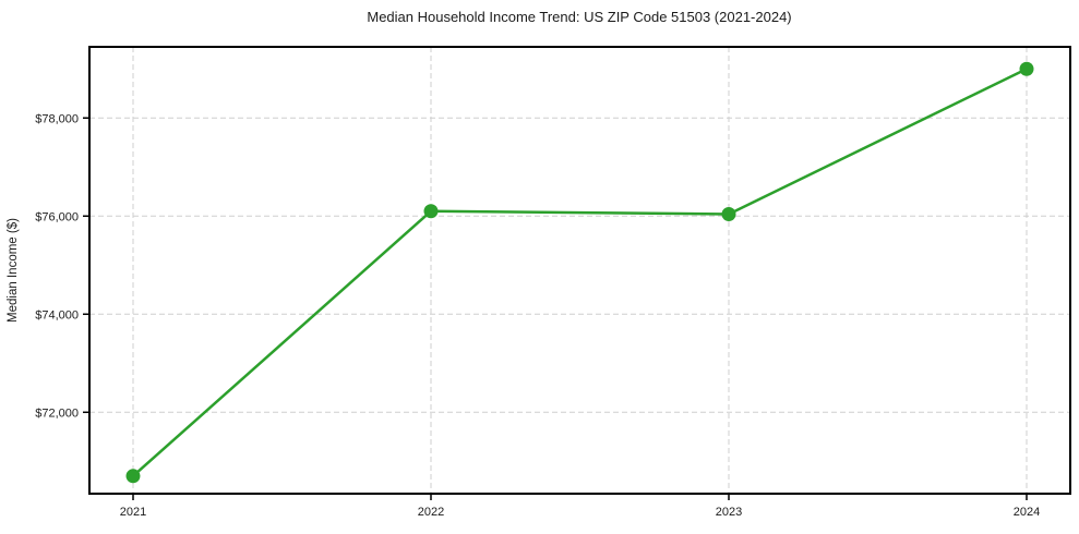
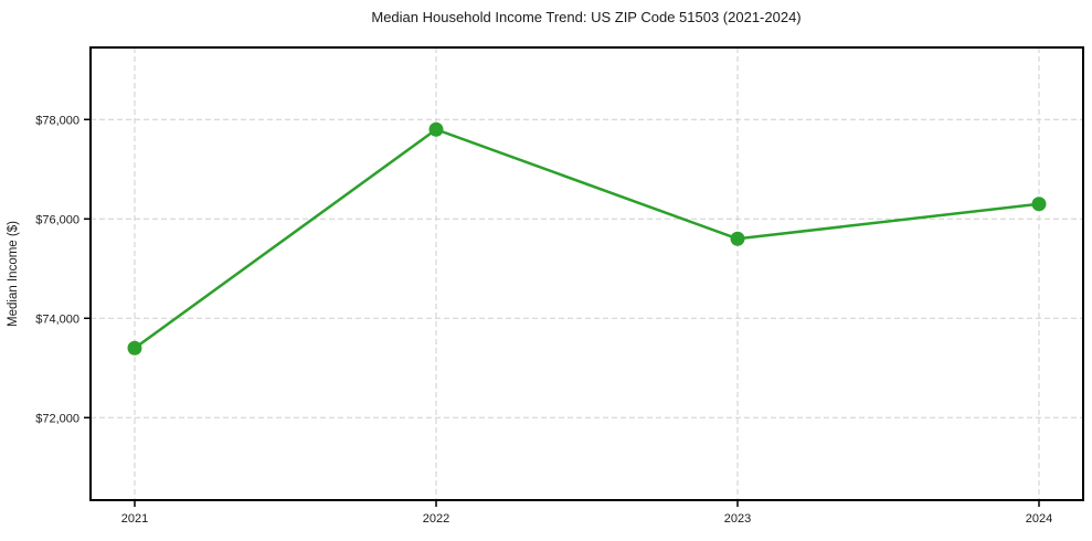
2021: $70700 -> $73400
2022: $76100 -> $77800
2023: $76000 -> $75600
2024: $79000 -> $76300
